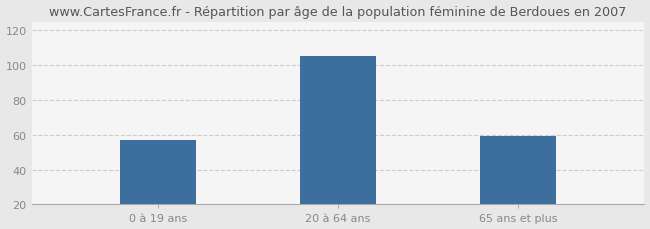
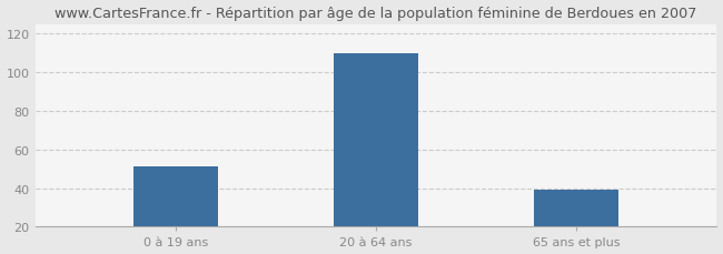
0 à 19 ans: 57 -> 51
20 à 64 ans: 105 -> 110
65 ans et plus: 59 -> 39
